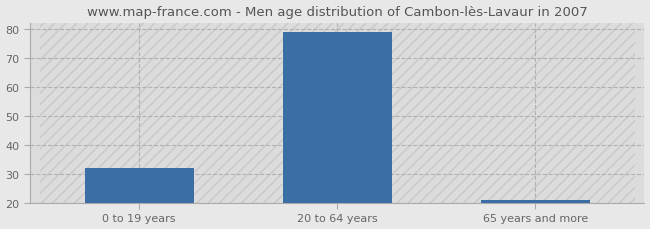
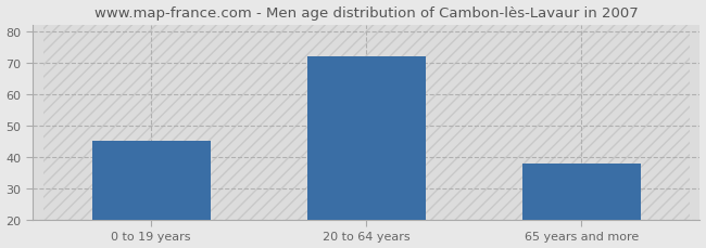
0 to 19 years: 32 -> 45
20 to 64 years: 79 -> 72
65 years and more: 21 -> 38
